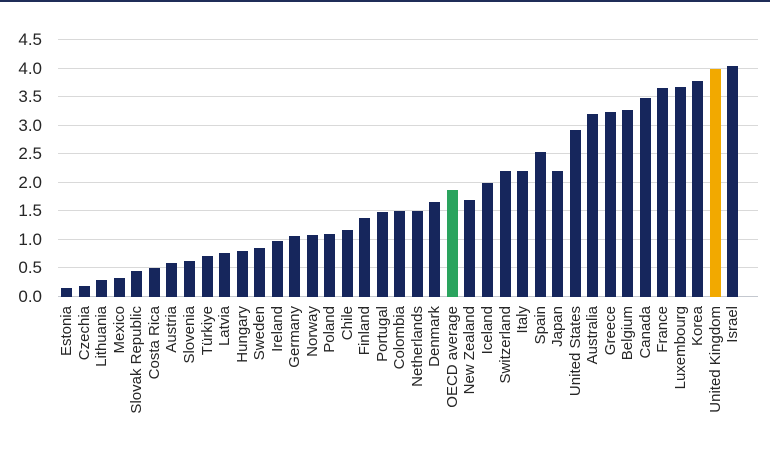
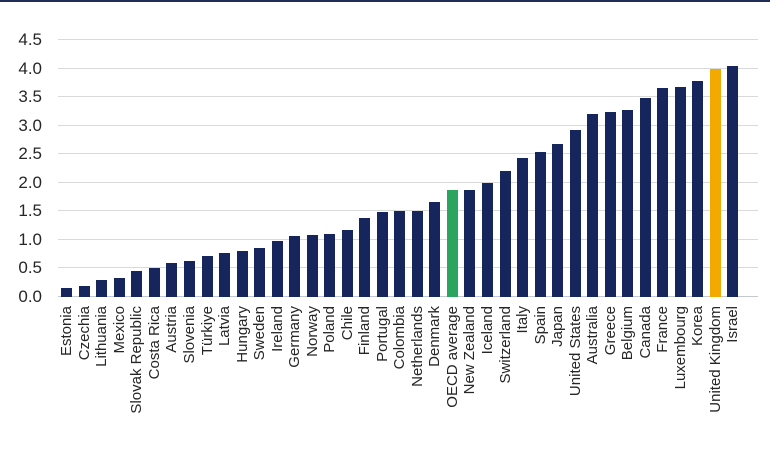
New Zealand: 1.7 -> 1.9
Italy: 2.2 -> 2.4
Japan: 2.2 -> 2.7
